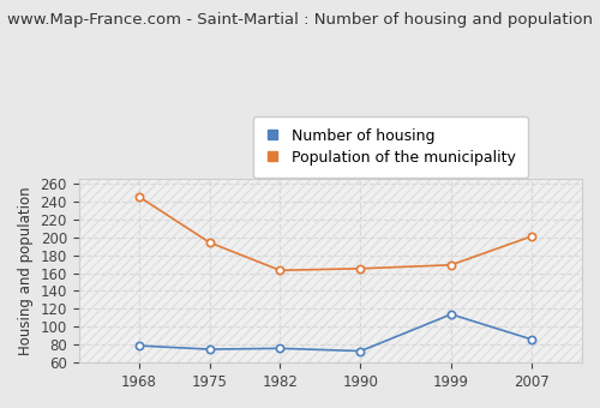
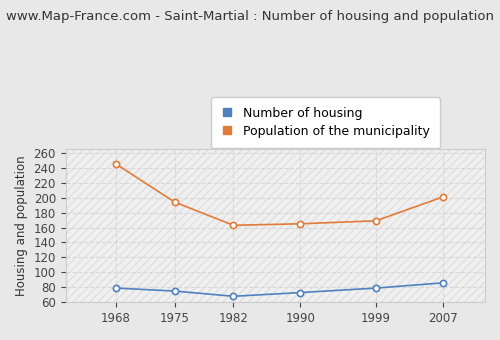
Number of housing/1982: 76 -> 68
Number of housing/1999: 114 -> 79
